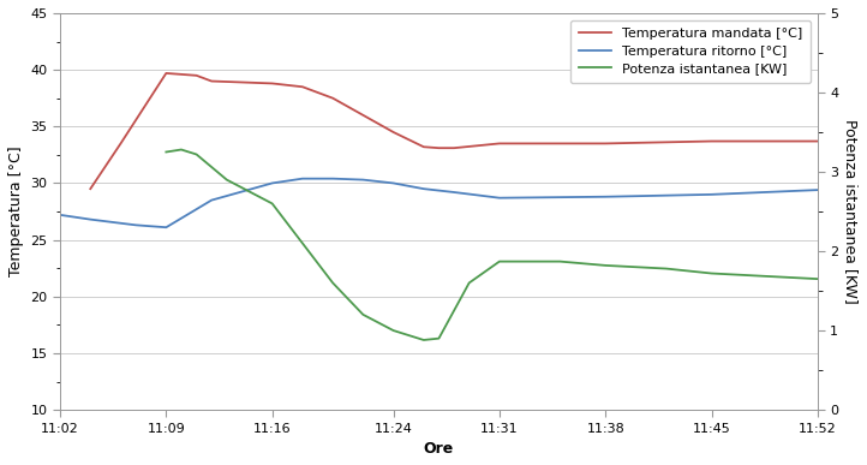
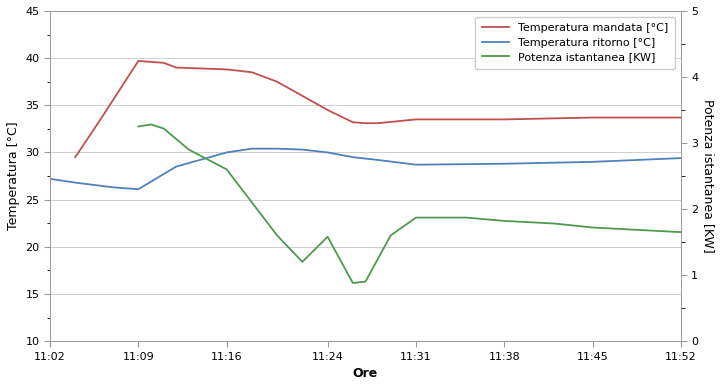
Potenza istantanea [KW]/11:24: 1.00 -> 1.58
